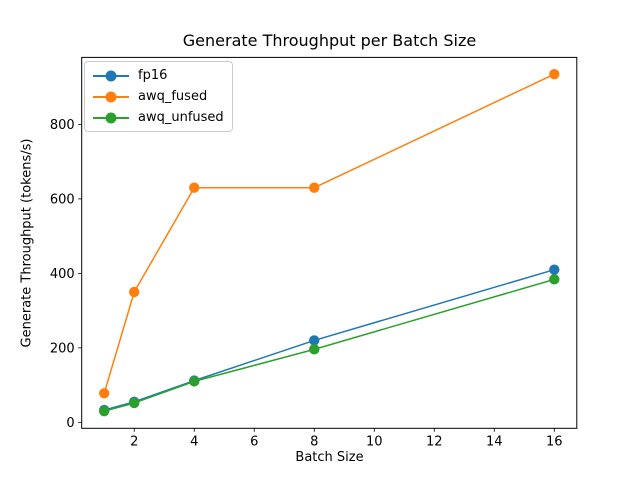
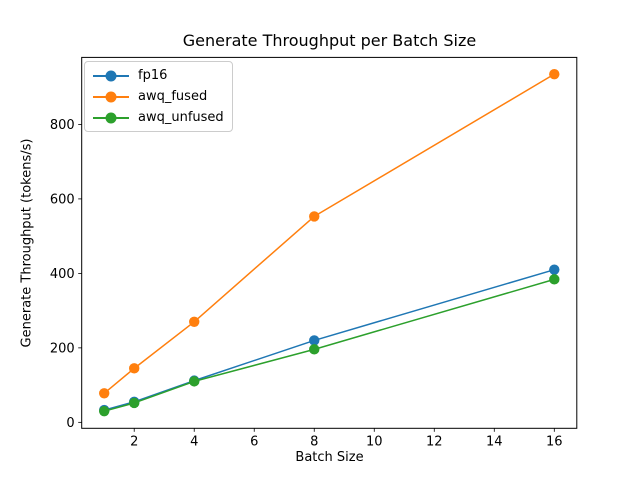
awq_fused/2: 350 -> 140
awq_fused/4: 630 -> 270
awq_fused/8: 630 -> 550
